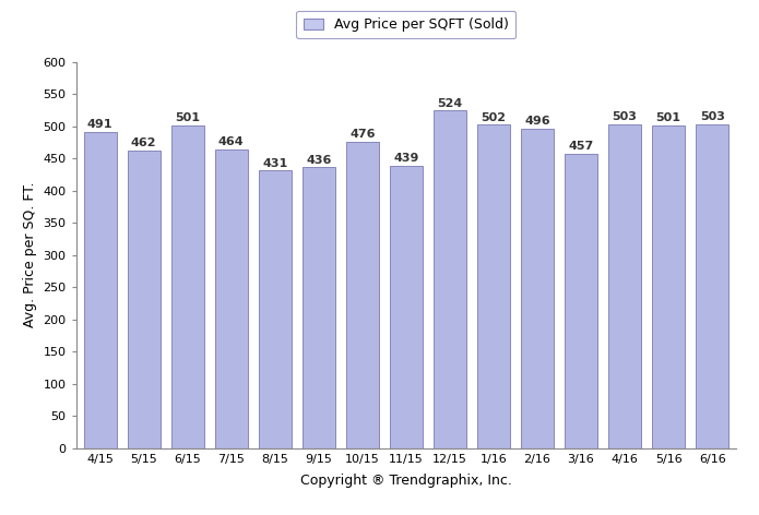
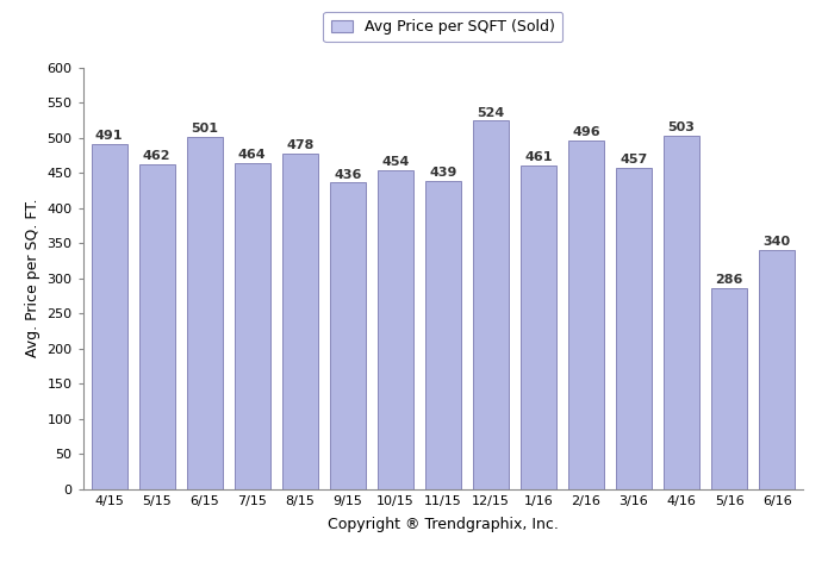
8/15: 431 -> 478
10/15: 476 -> 454
1/16: 502 -> 461
5/16: 501 -> 286
6/16: 503 -> 340
